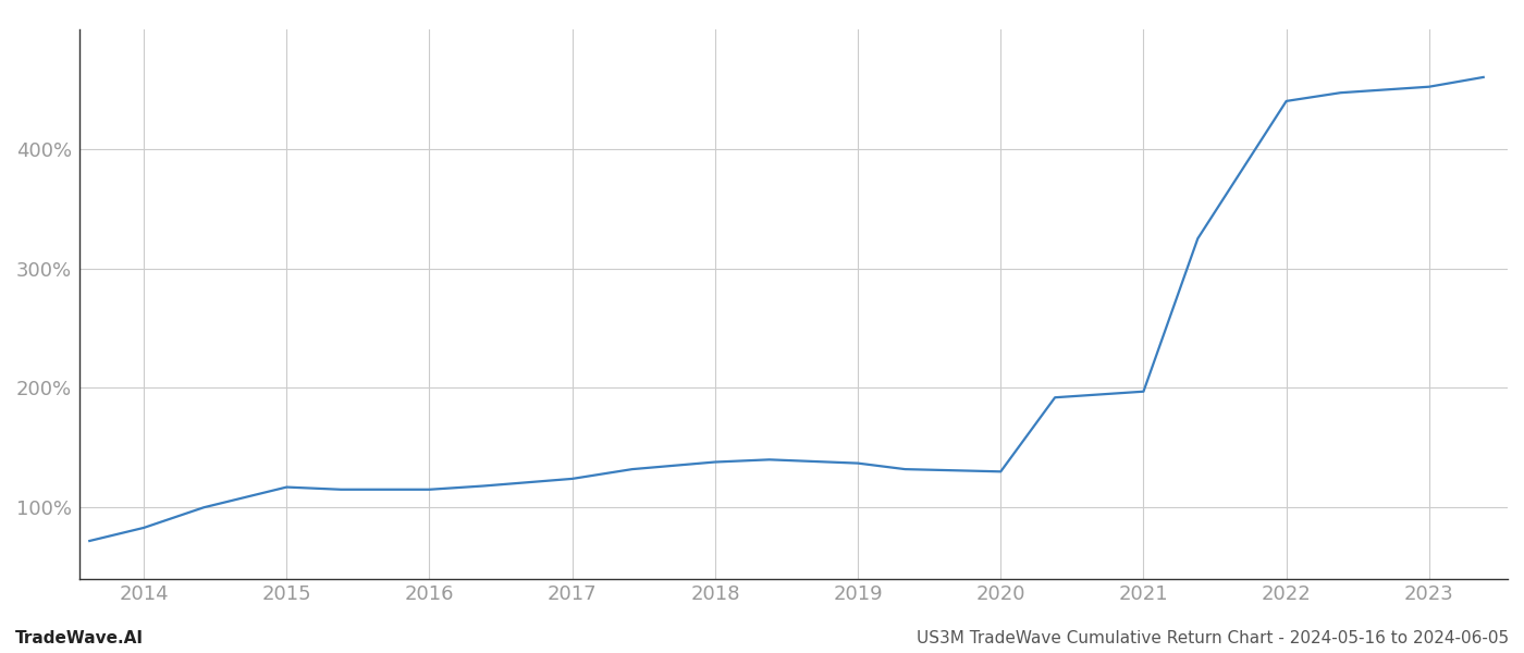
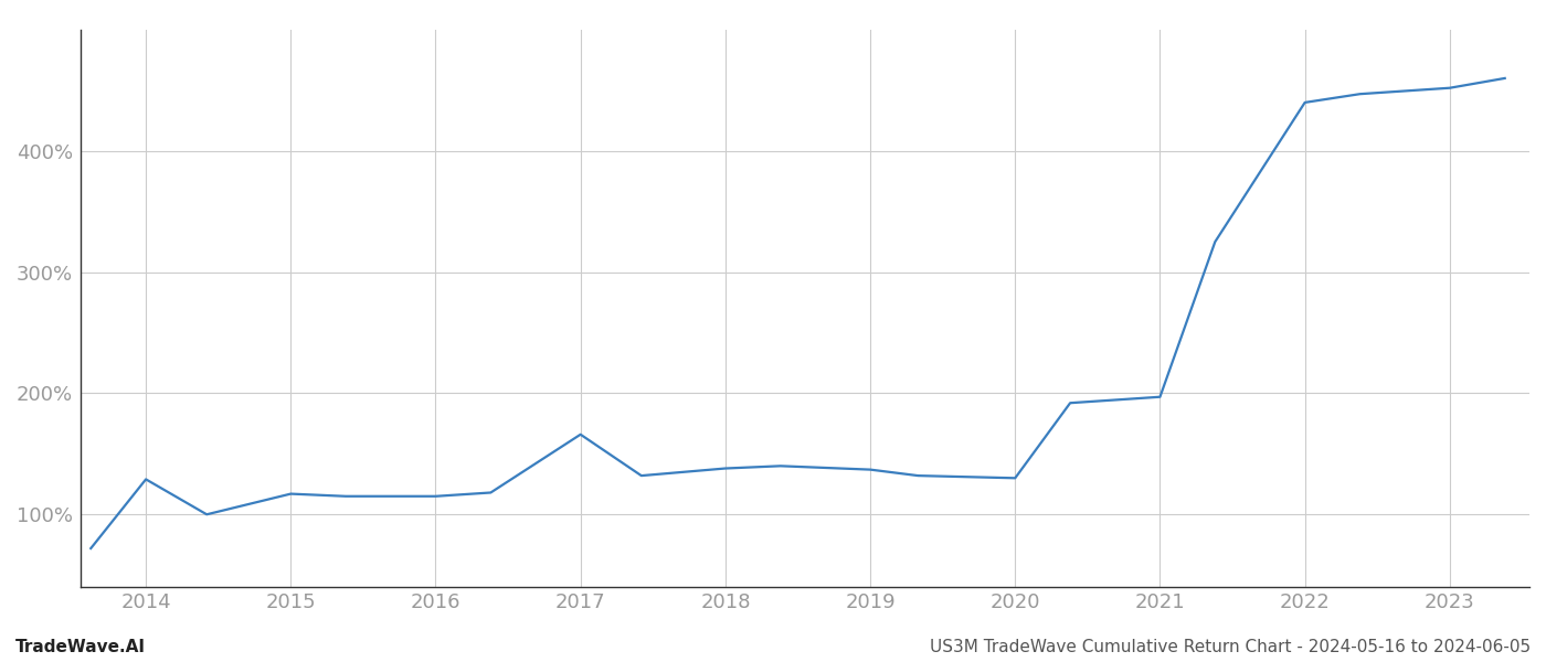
2014: 83% -> 129%
2017: 124% -> 166%
